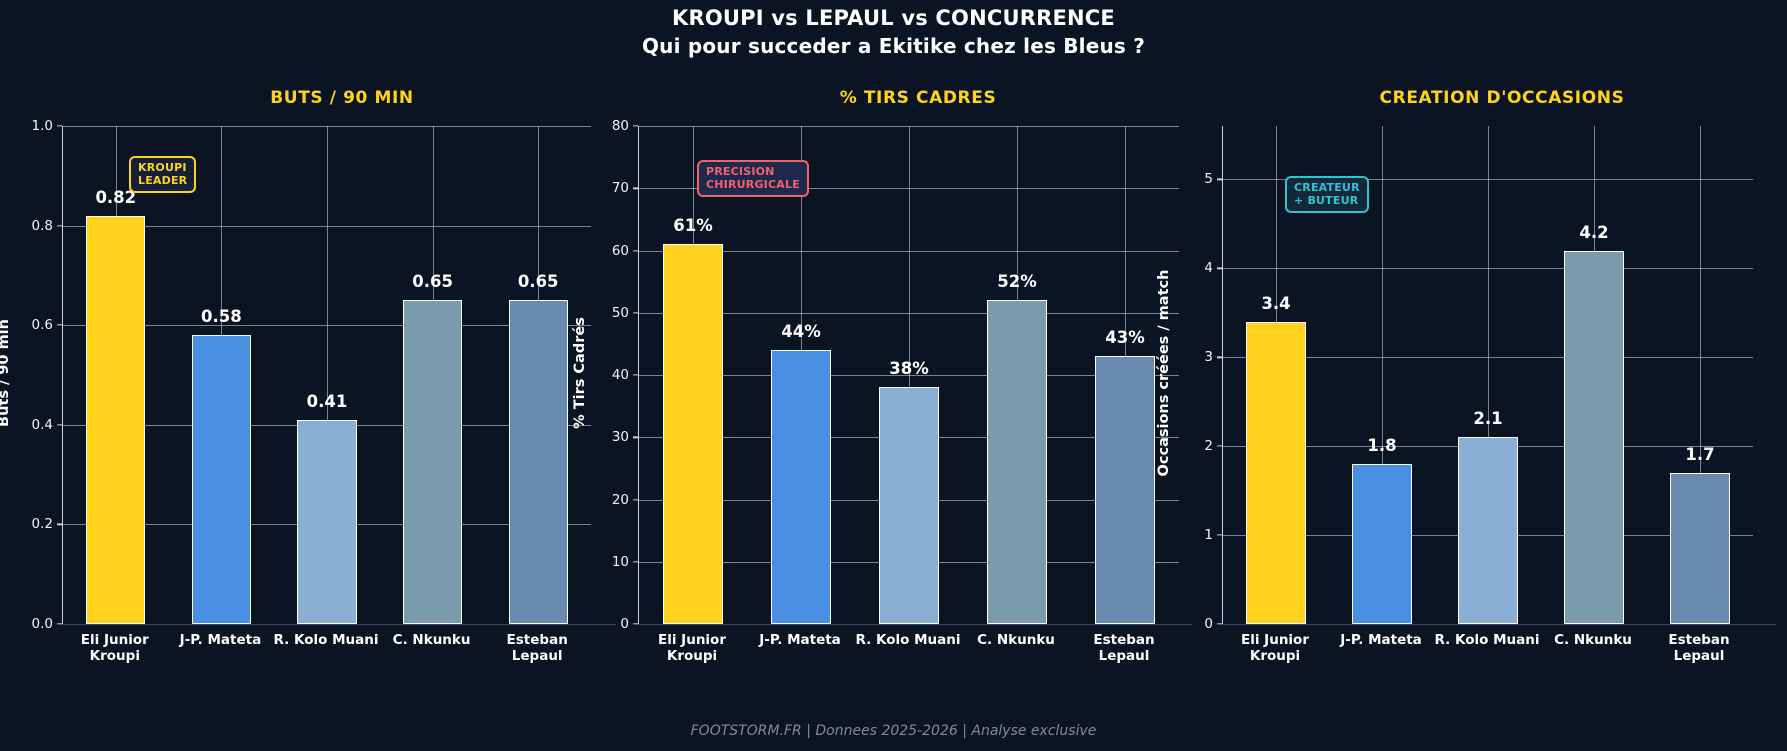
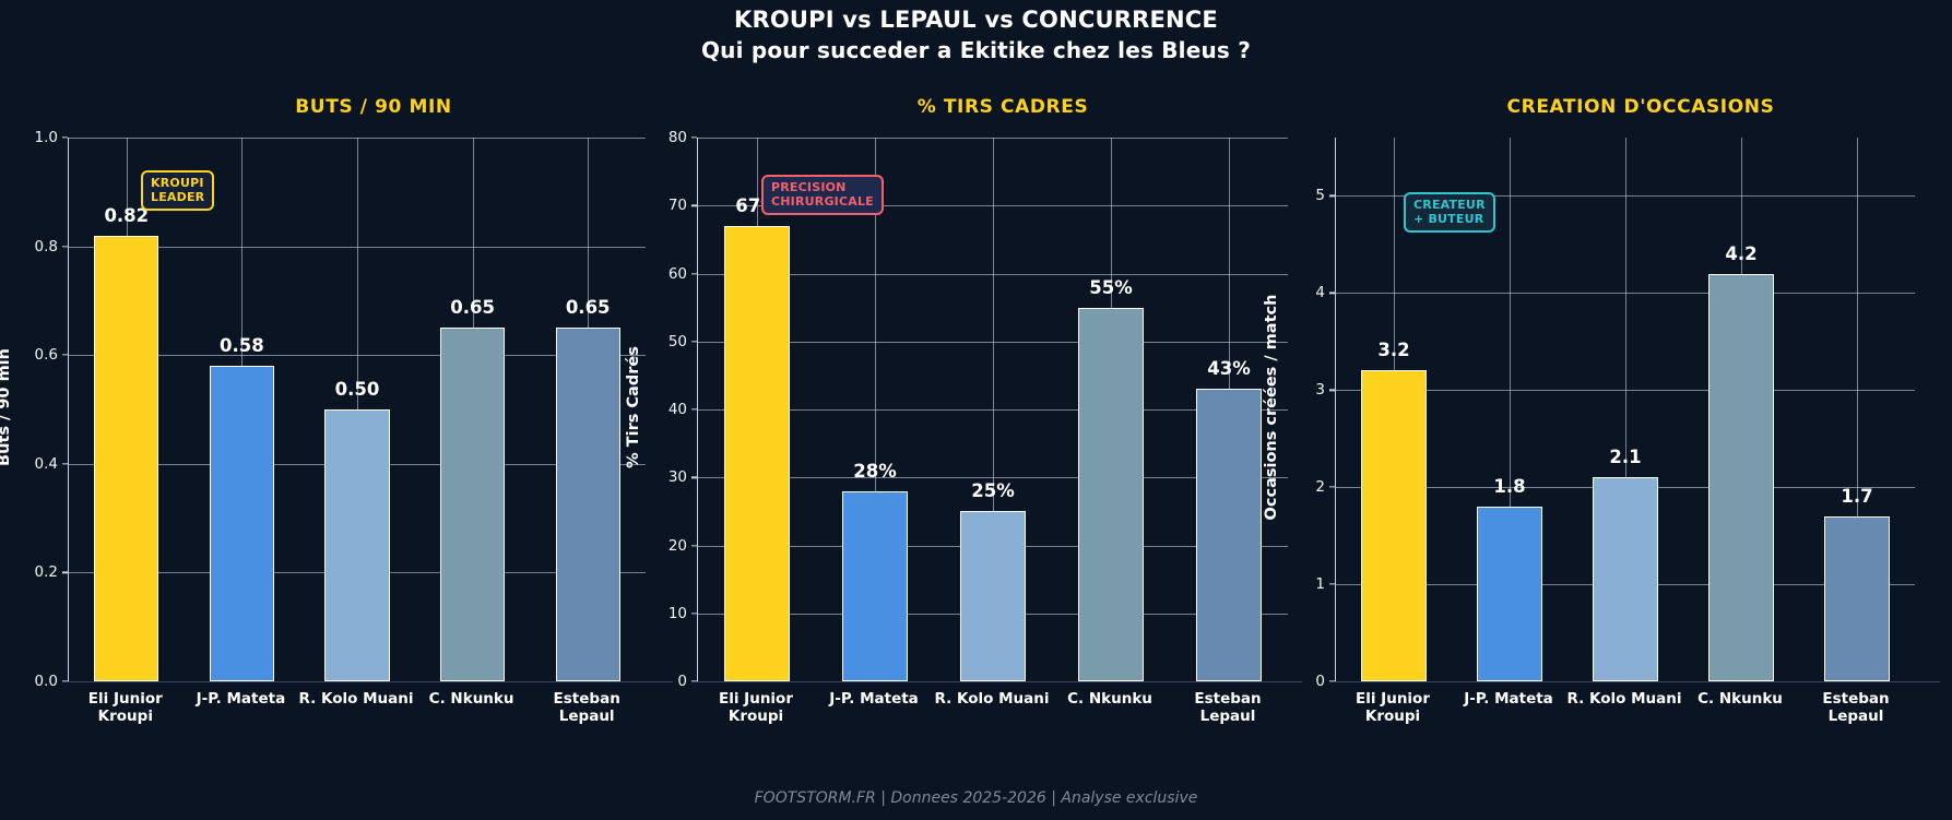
BUTS / 90 MIN/R. Kolo Muani: 0.41 -> 0.50
% TIRS CADRES/Eli Junior Kroupi: 61% -> 67%
% TIRS CADRES/J-P. Mateta: 44% -> 28%
% TIRS CADRES/R. Kolo Muani: 38% -> 25%
% TIRS CADRES/C. Nkunku: 52% -> 55%
CREATION D'OCCASIONS/Eli Junior Kroupi: 3.4 -> 3.2
